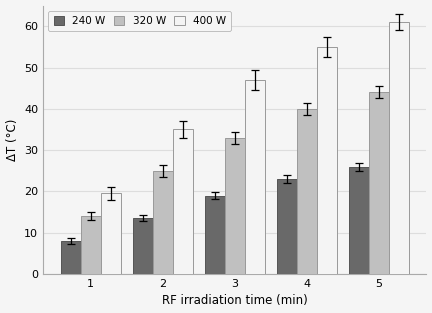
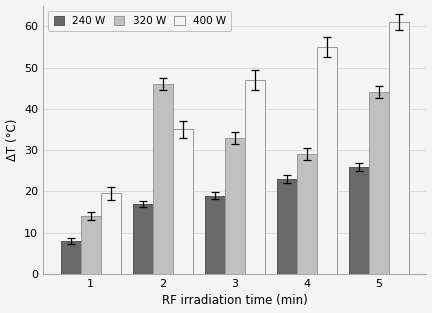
240 W/2: 13.5 -> 17.0
320 W/2: 25 -> 46
320 W/4: 40 -> 29
